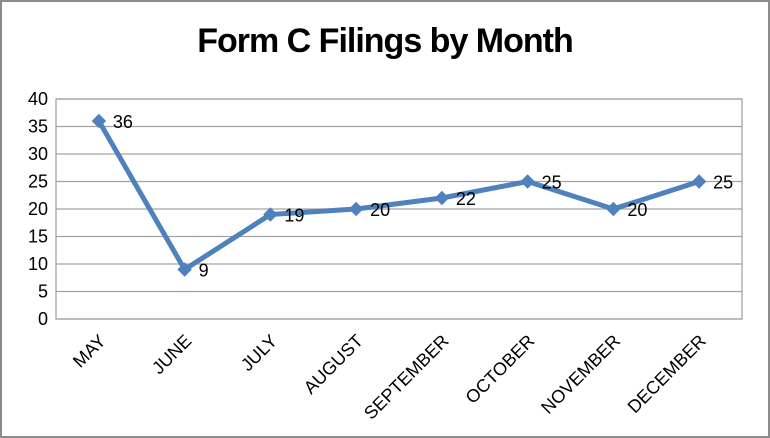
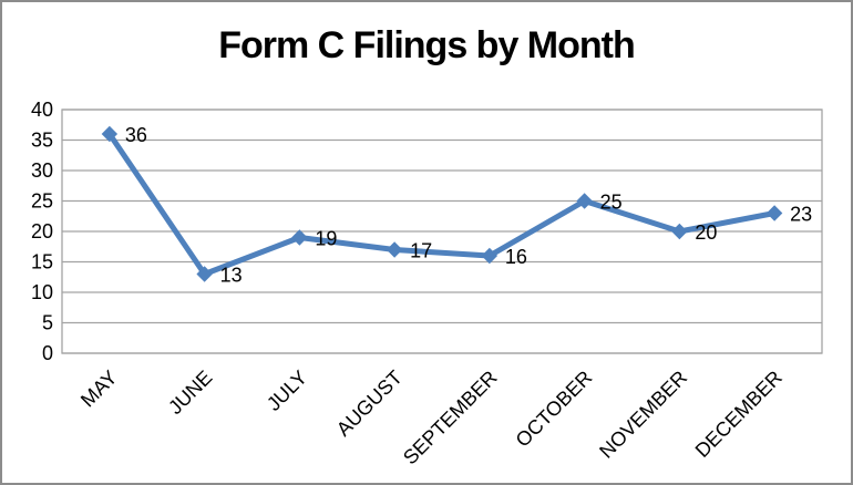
JUNE: 9 -> 13
AUGUST: 20 -> 17
SEPTEMBER: 22 -> 16
DECEMBER: 25 -> 23
